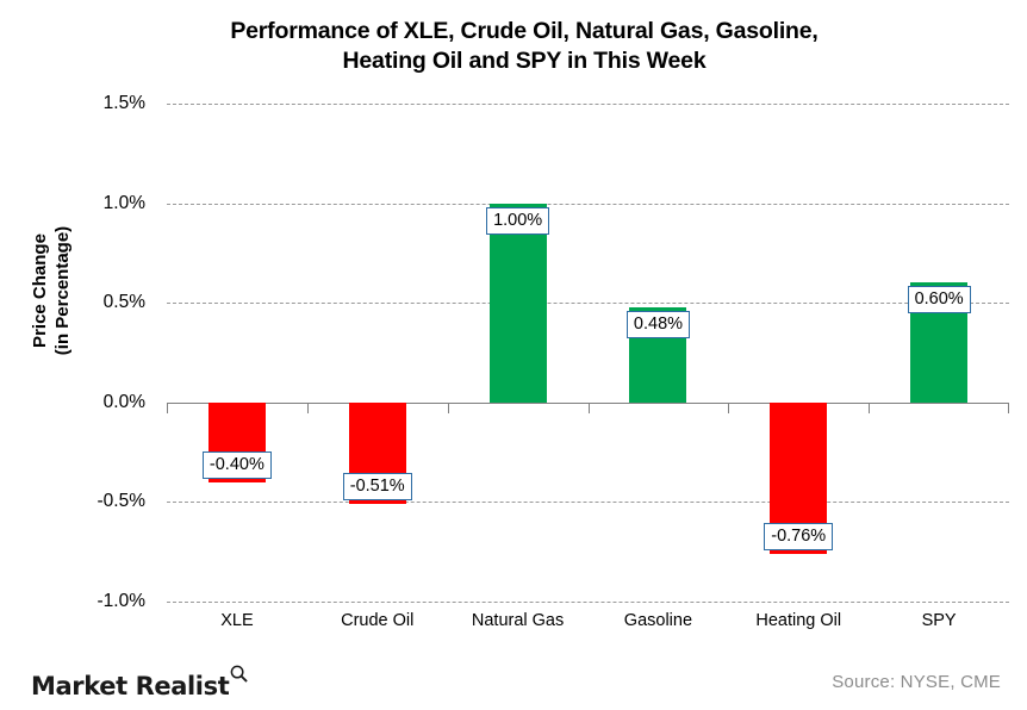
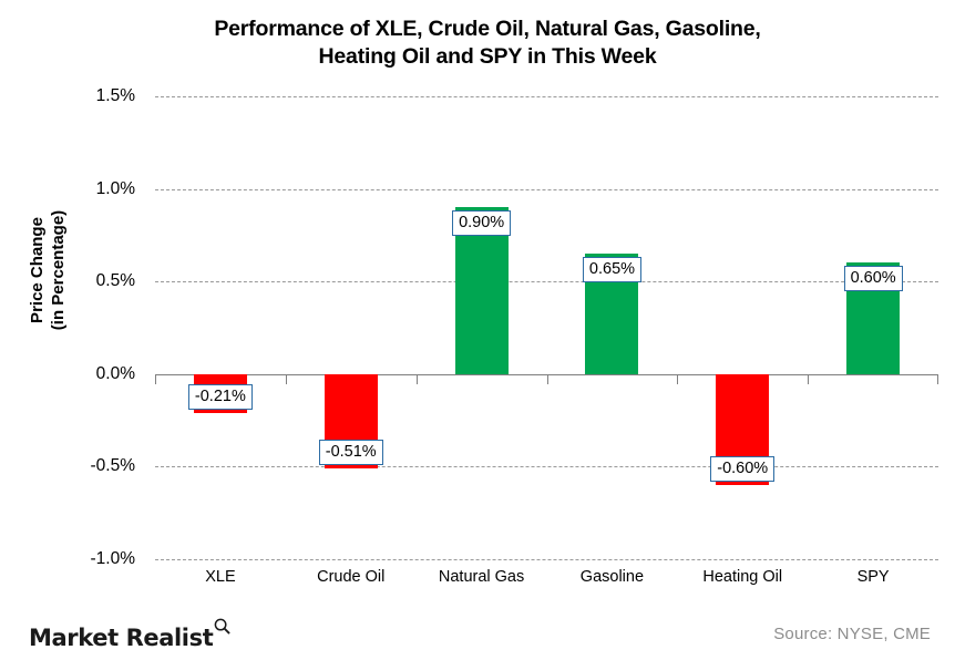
XLE: -0.40% -> -0.21%
Natural Gas: 1.00% -> 0.90%
Gasoline: 0.48% -> 0.65%
Heating Oil: -0.76% -> -0.60%
